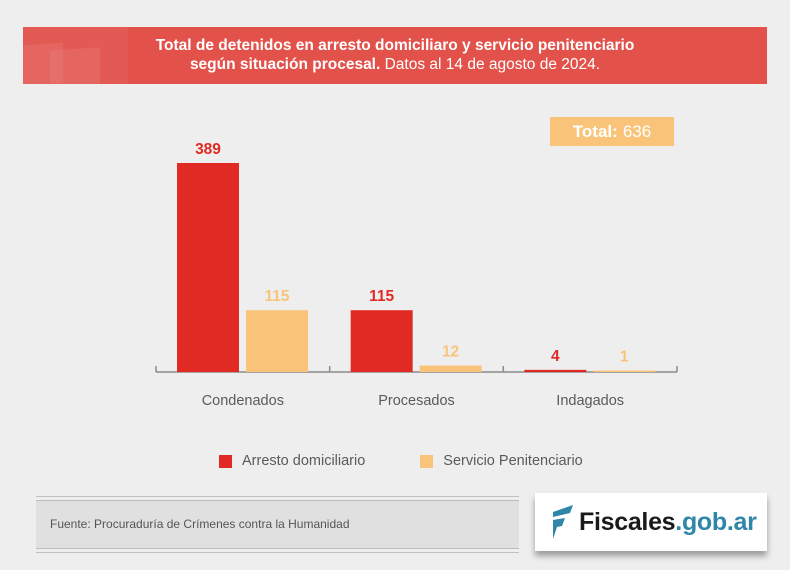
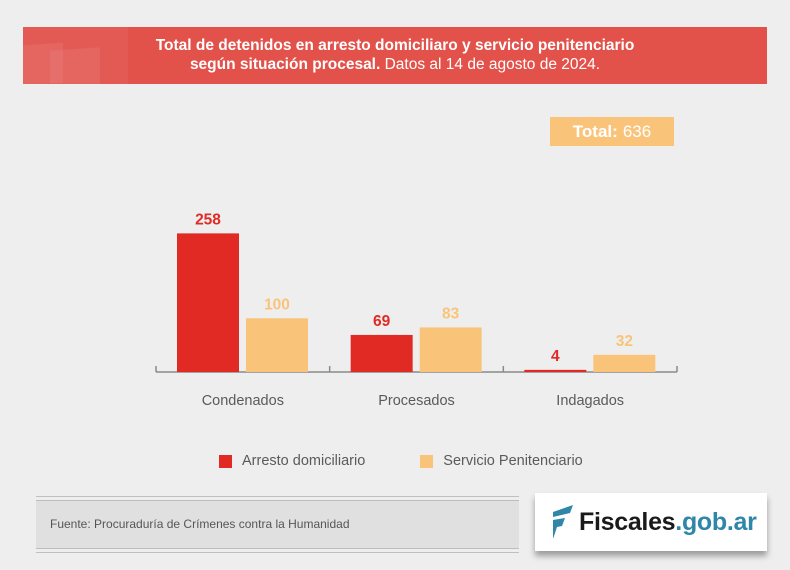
Arresto domiciliario/Condenados: 389 -> 258
Servicio Penitenciario/Condenados: 115 -> 100
Arresto domiciliario/Procesados: 115 -> 69
Servicio Penitenciario/Procesados: 12 -> 83
Servicio Penitenciario/Indagados: 1 -> 32
